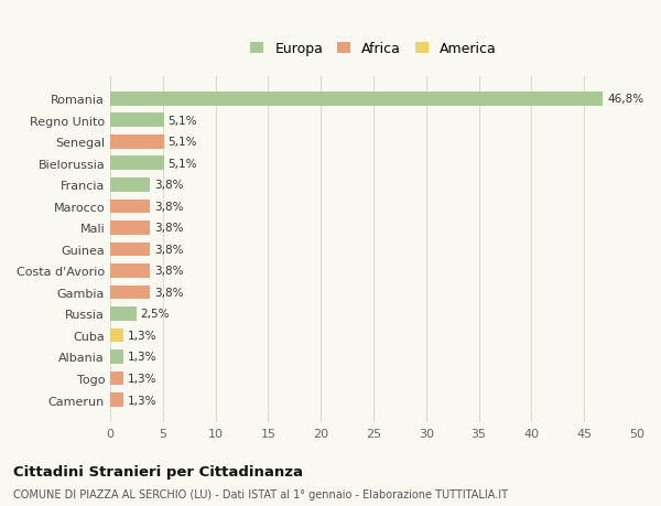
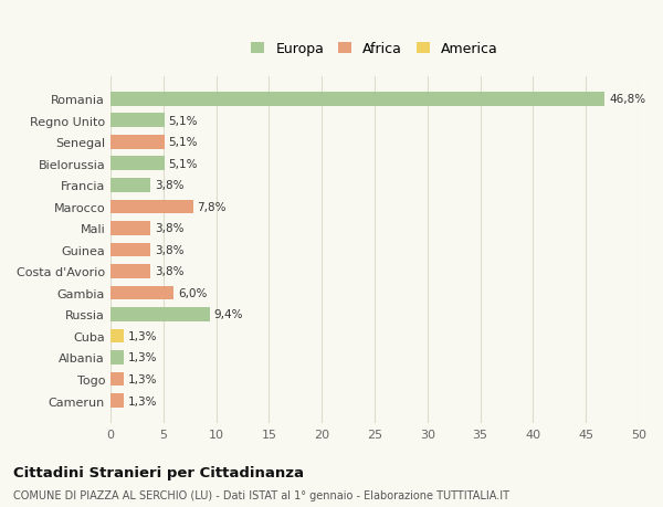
Marocco: 3,8% -> 7,8%
Gambia: 3,8% -> 6,0%
Russia: 2,5% -> 9,4%
